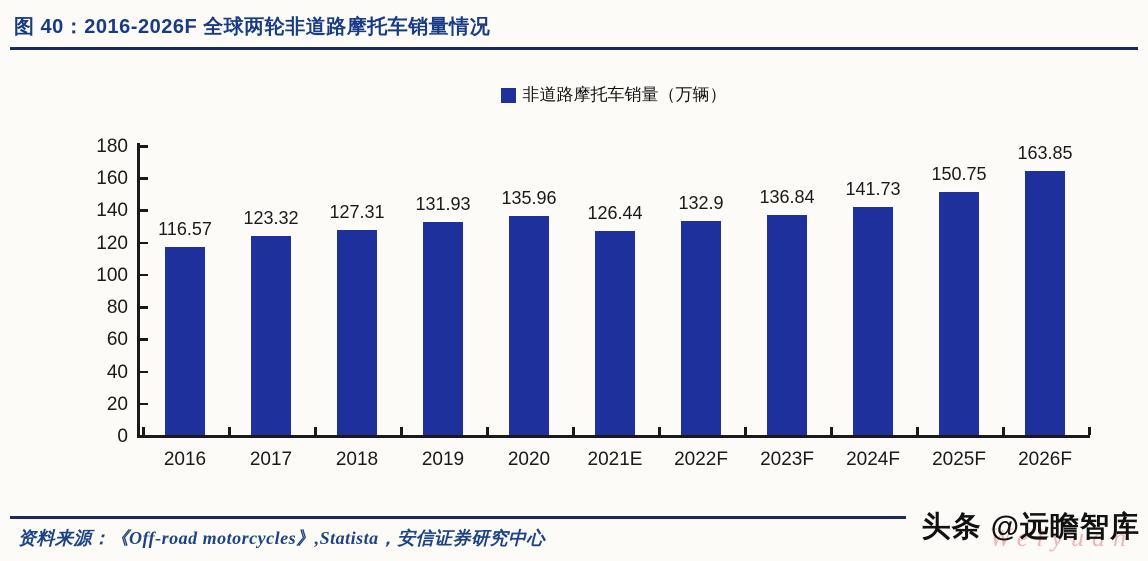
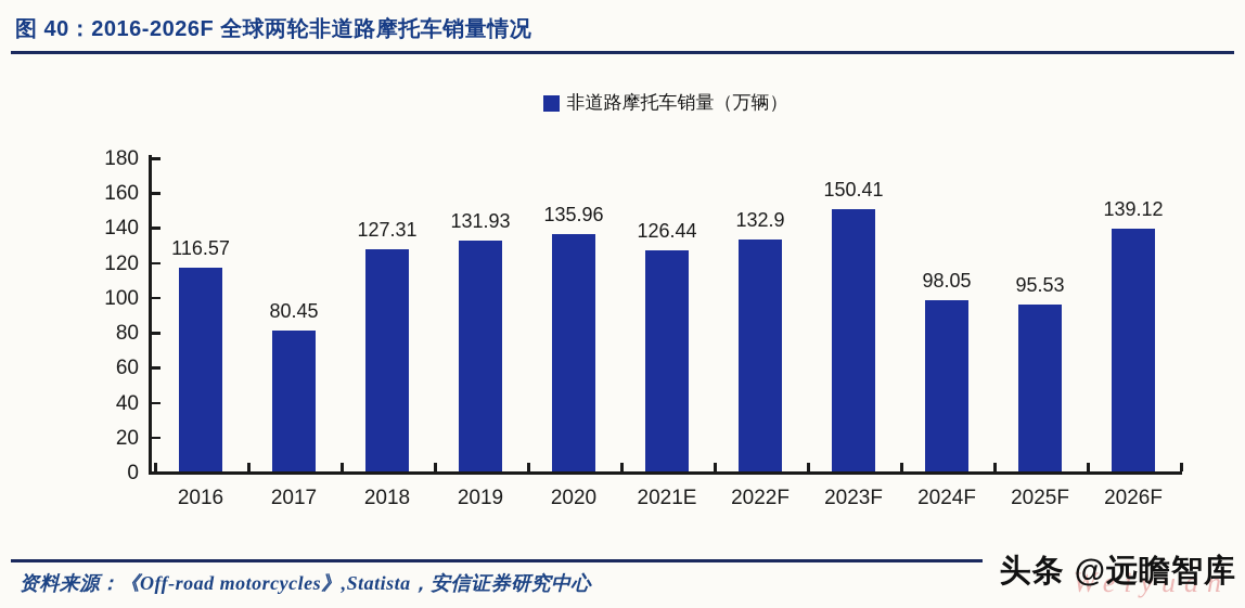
2017: 123.32 -> 80.45
2023F: 136.84 -> 150.41
2024F: 141.73 -> 98.05
2025F: 150.75 -> 95.53
2026F: 163.85 -> 139.12
